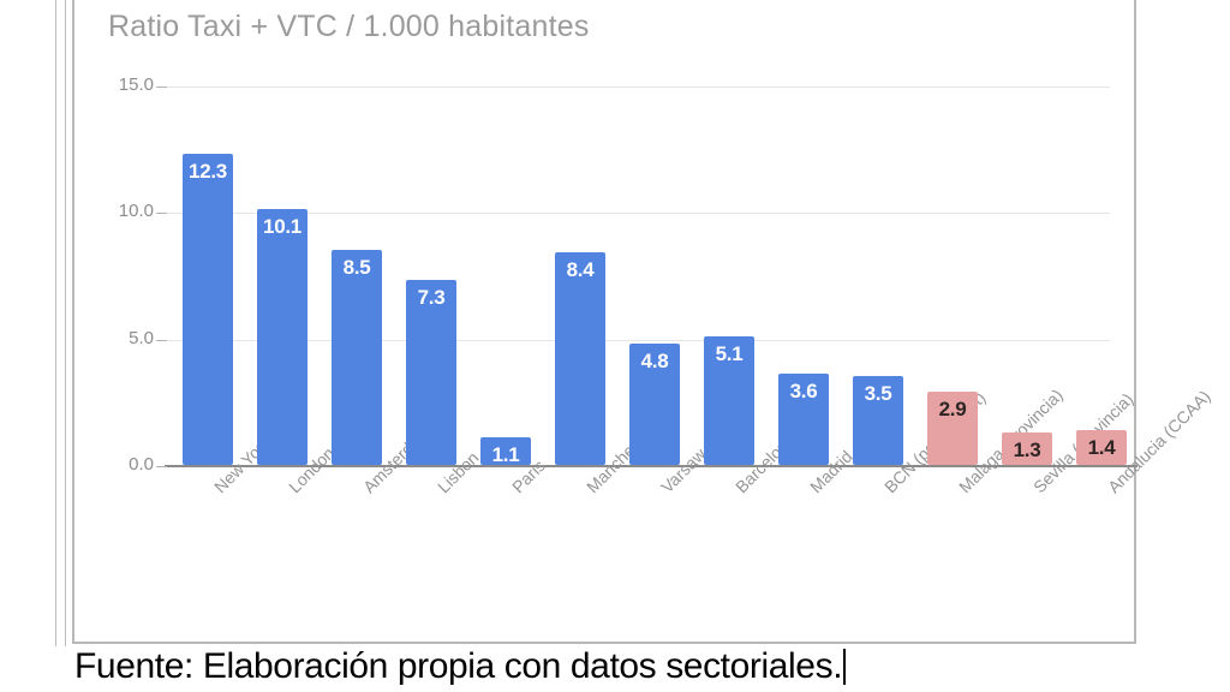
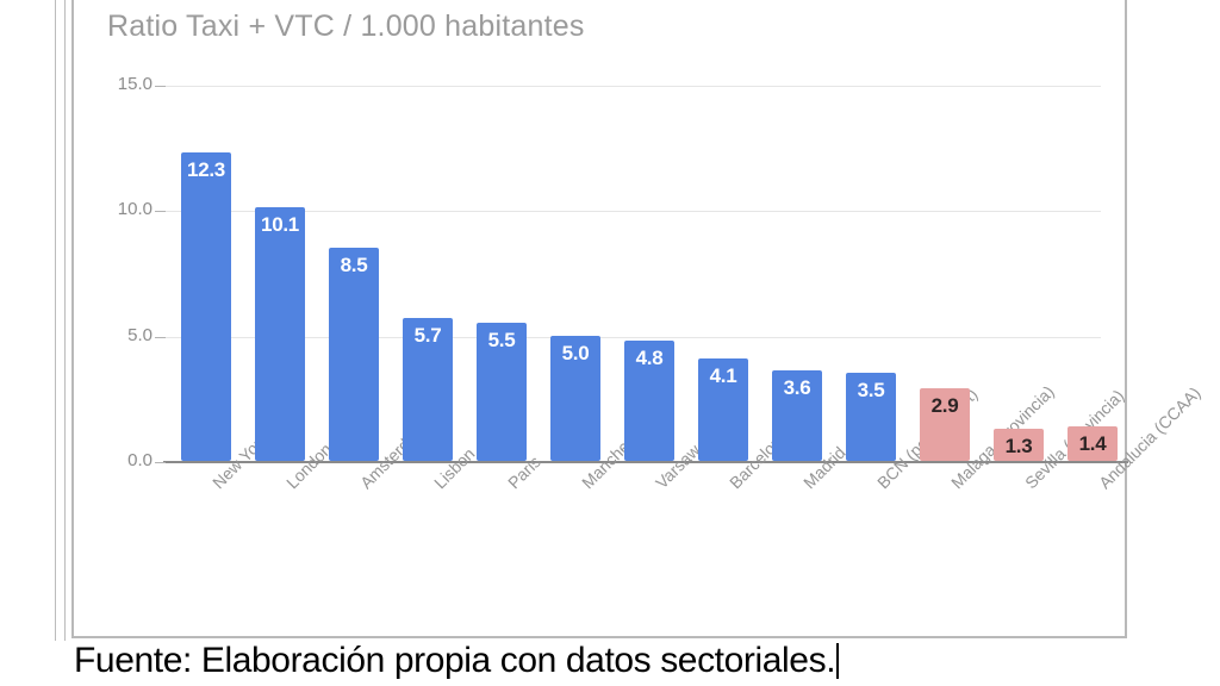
Lisbon: 7.3 -> 5.7
Paris: 1.1 -> 5.5
Manchester: 8.4 -> 5.0
Barcelona: 5.1 -> 4.1
